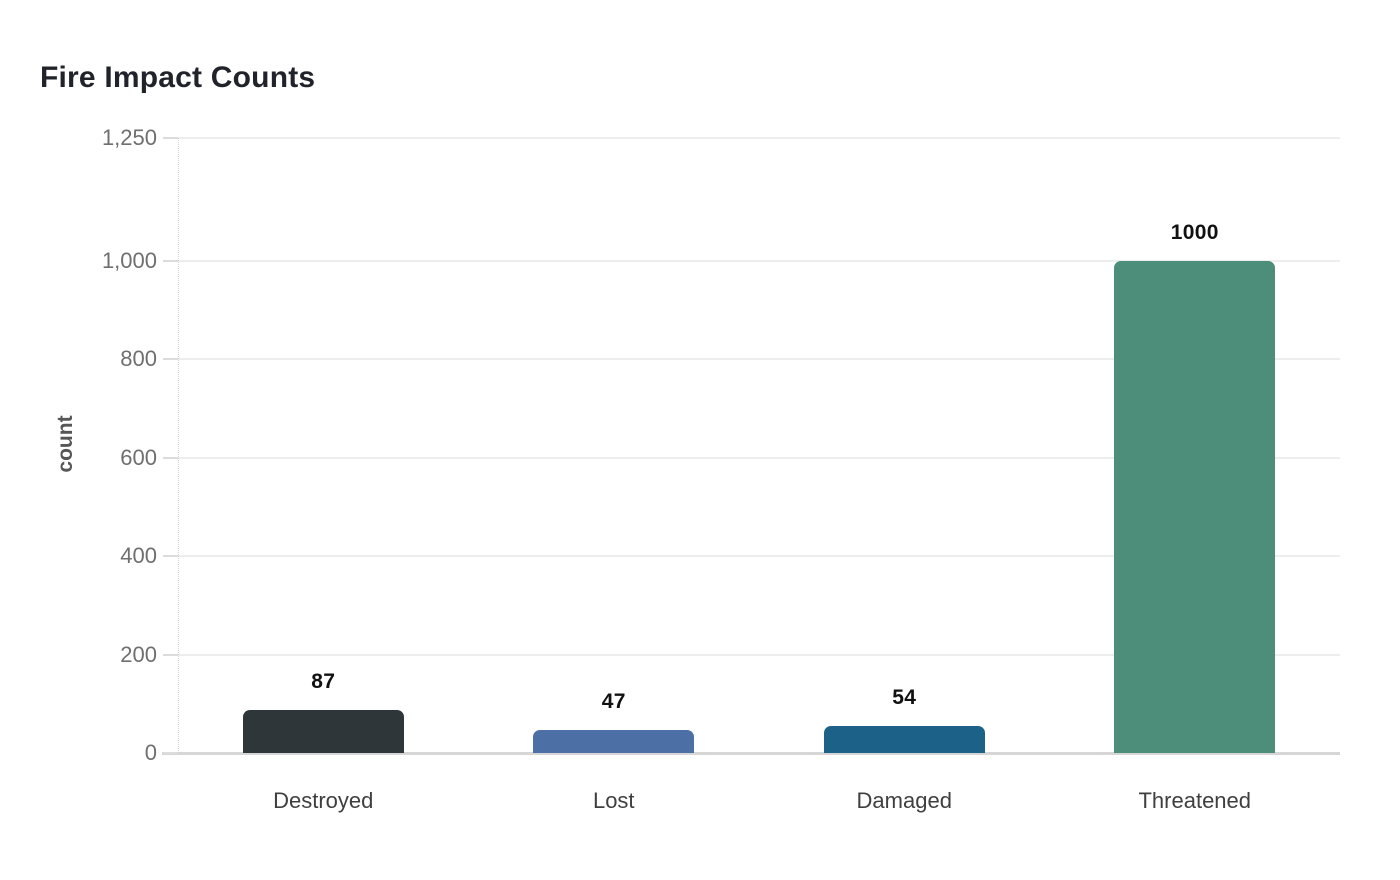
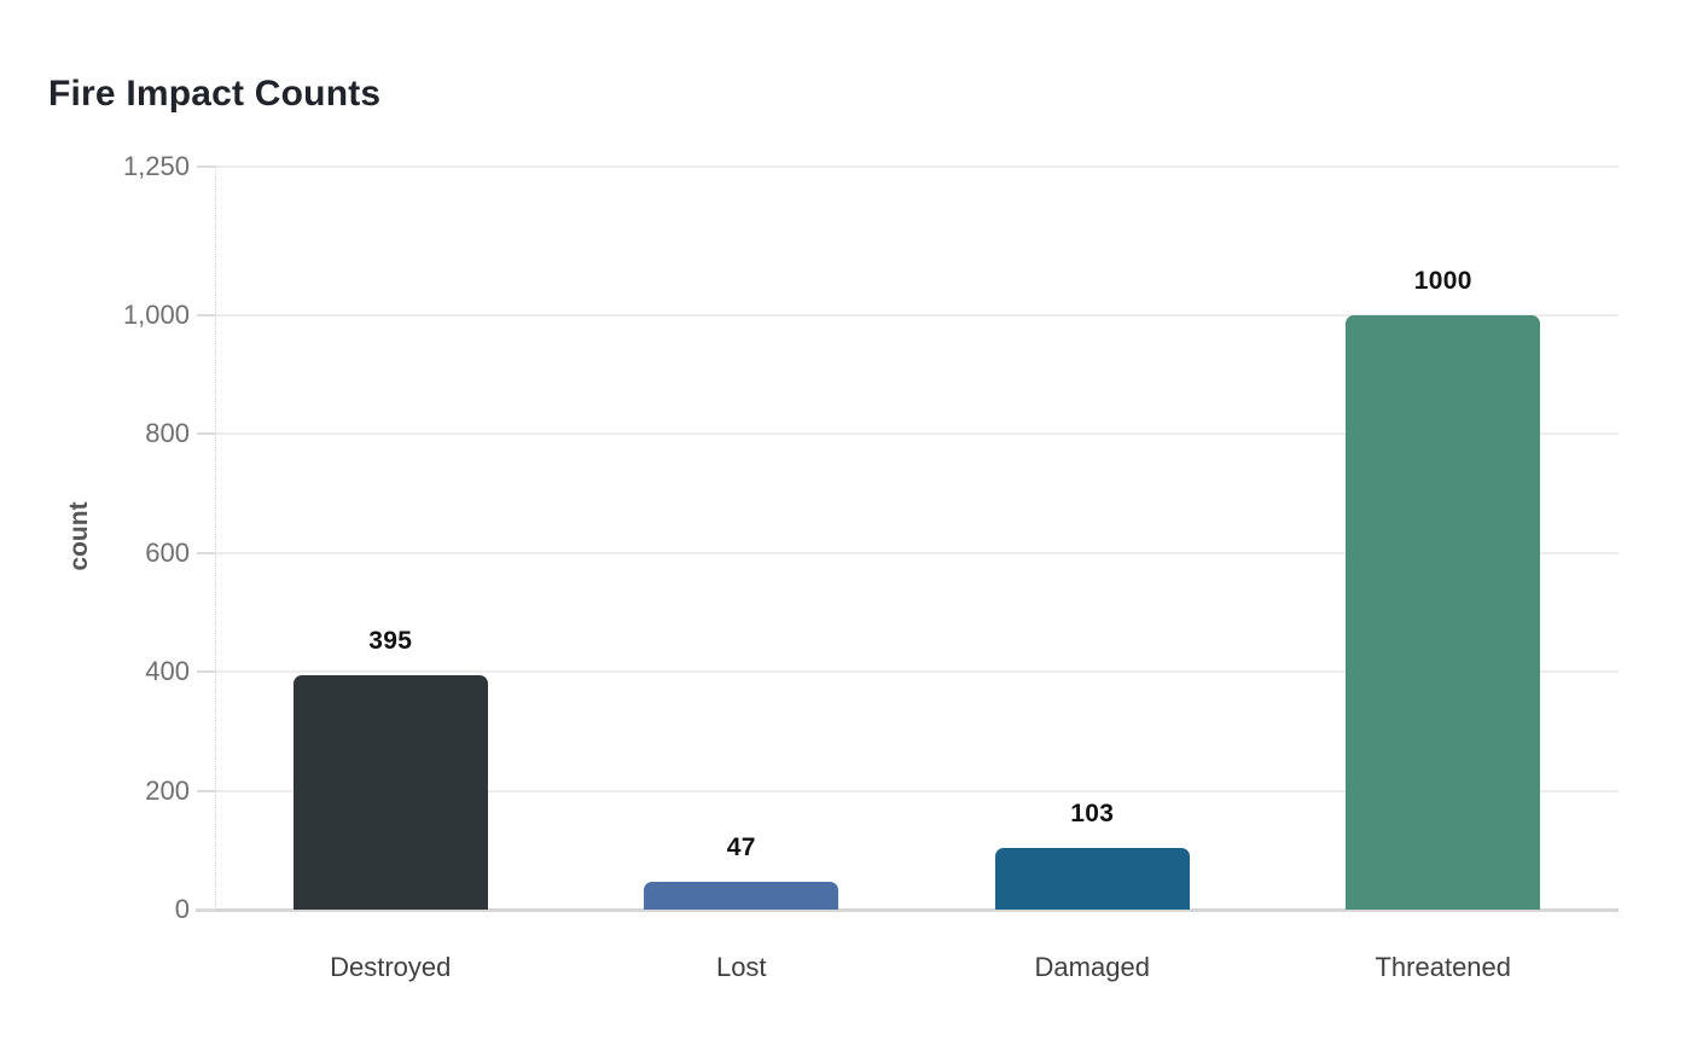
Destroyed: 87 -> 395
Damaged: 54 -> 103
